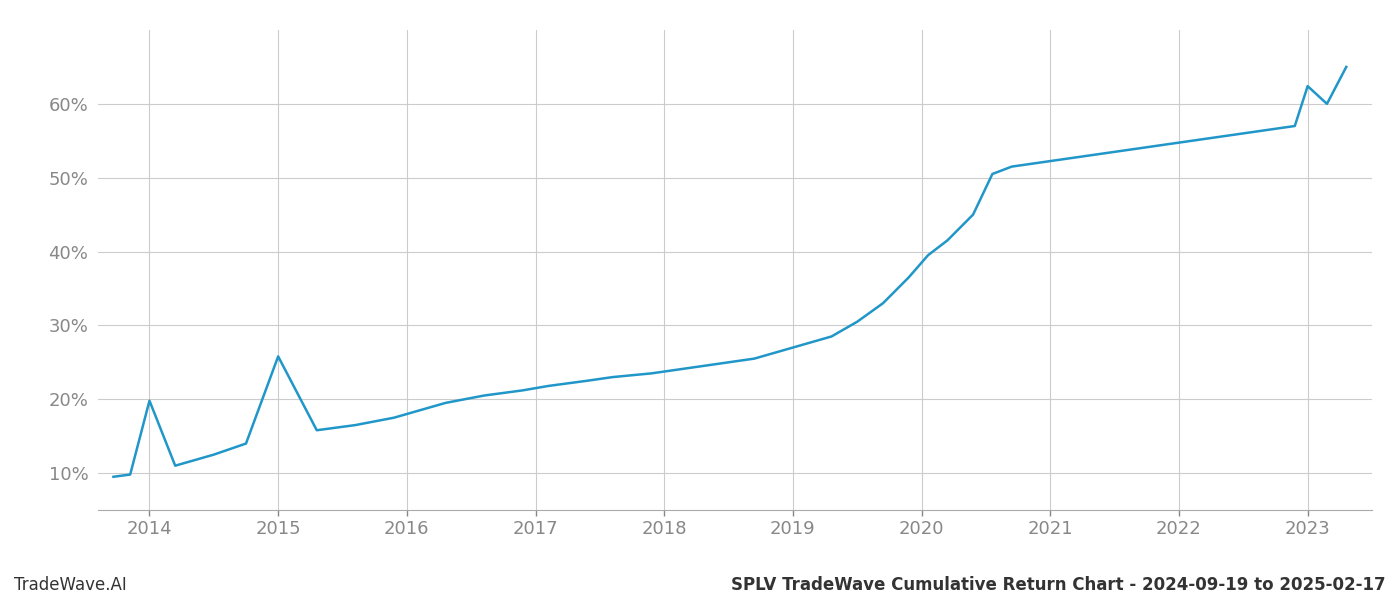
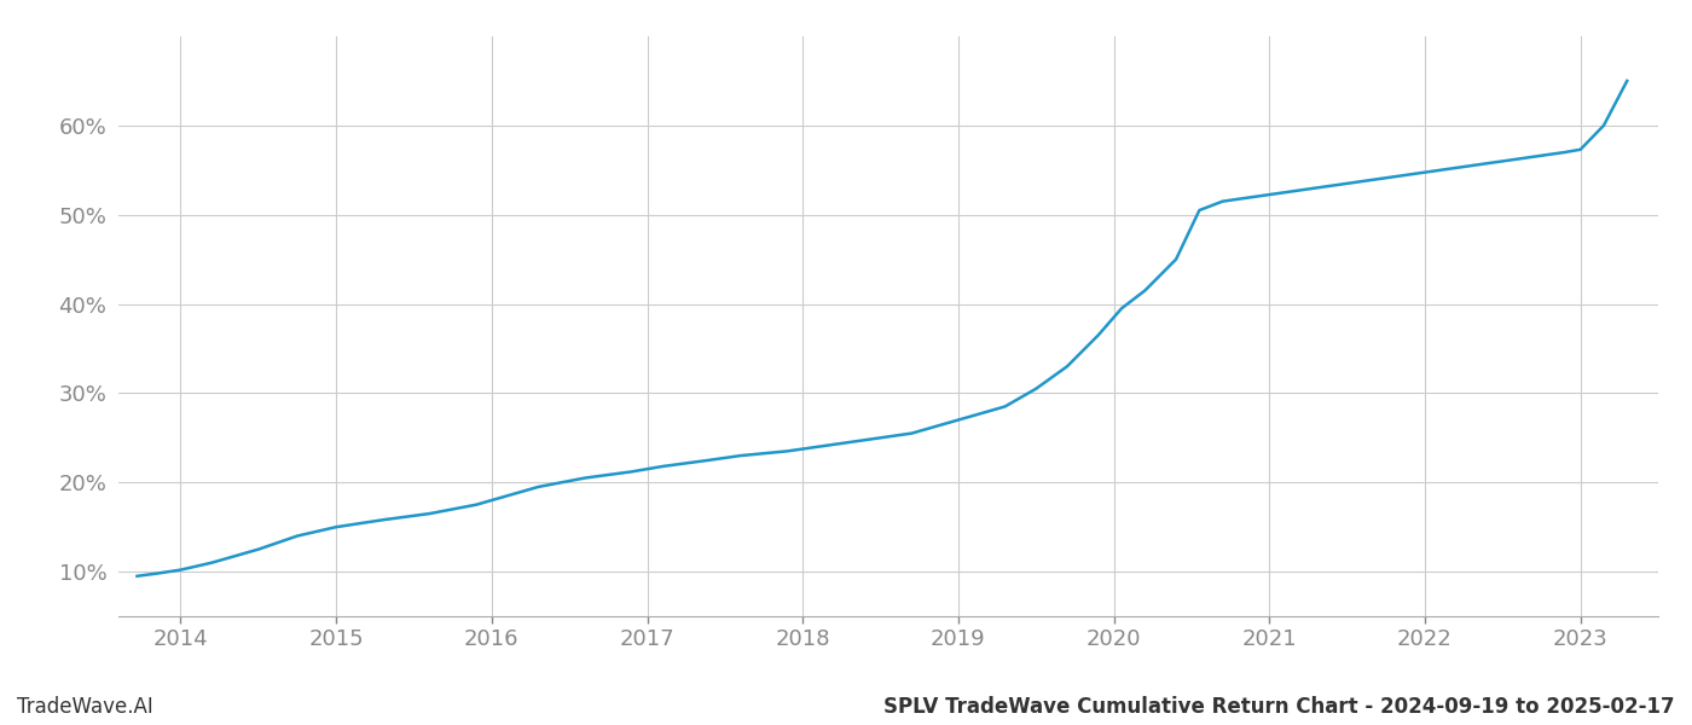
2014: 19.8% -> 10.2%
2015: 25.8% -> 15.0%
2023: 62.4% -> 57.3%
